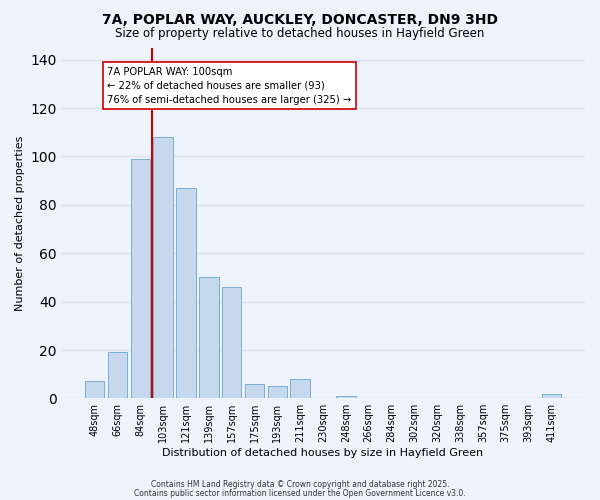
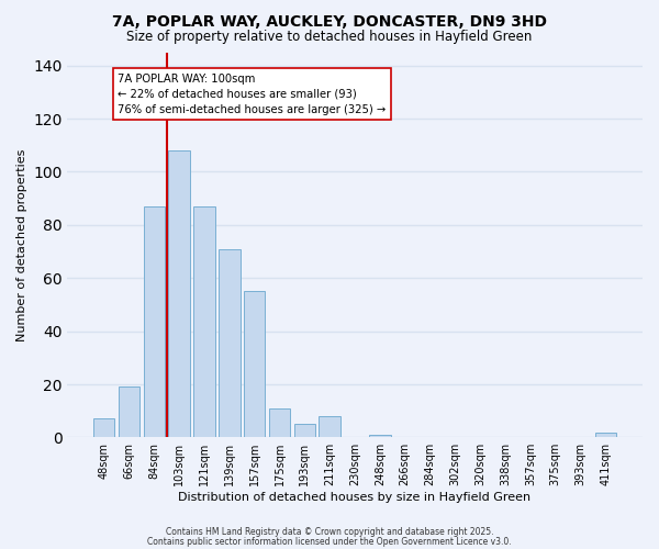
84sqm: 99 -> 87
139sqm: 50 -> 71
157sqm: 46 -> 55
175sqm: 6 -> 11
